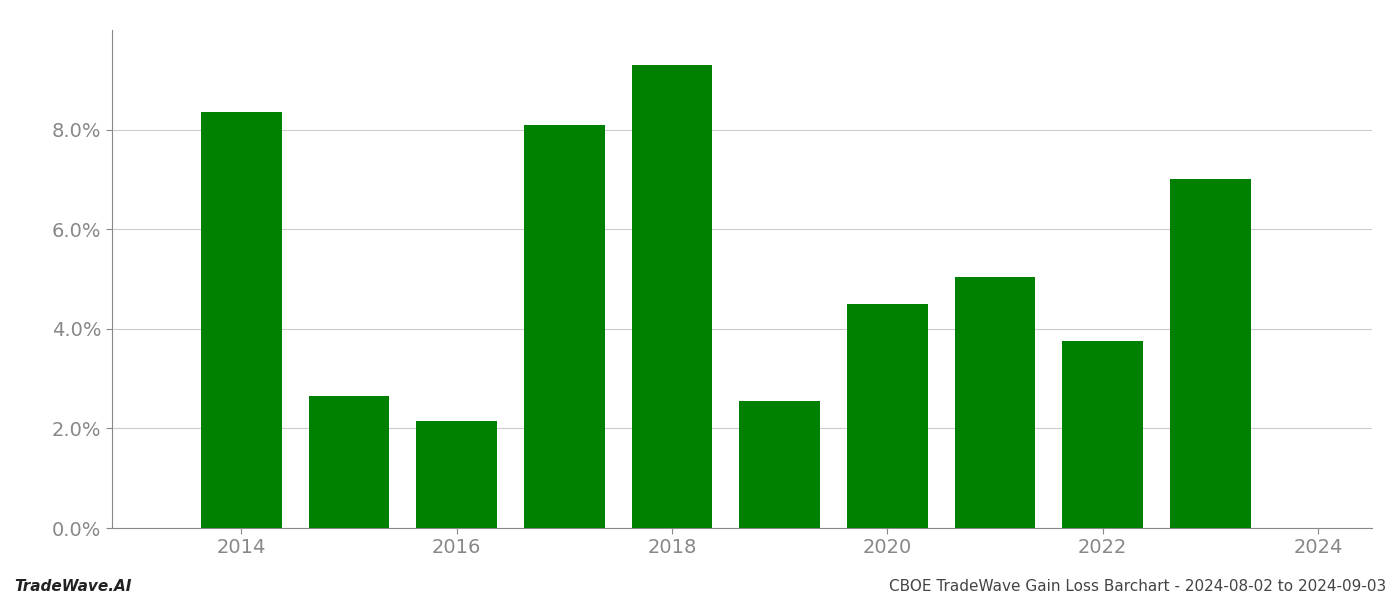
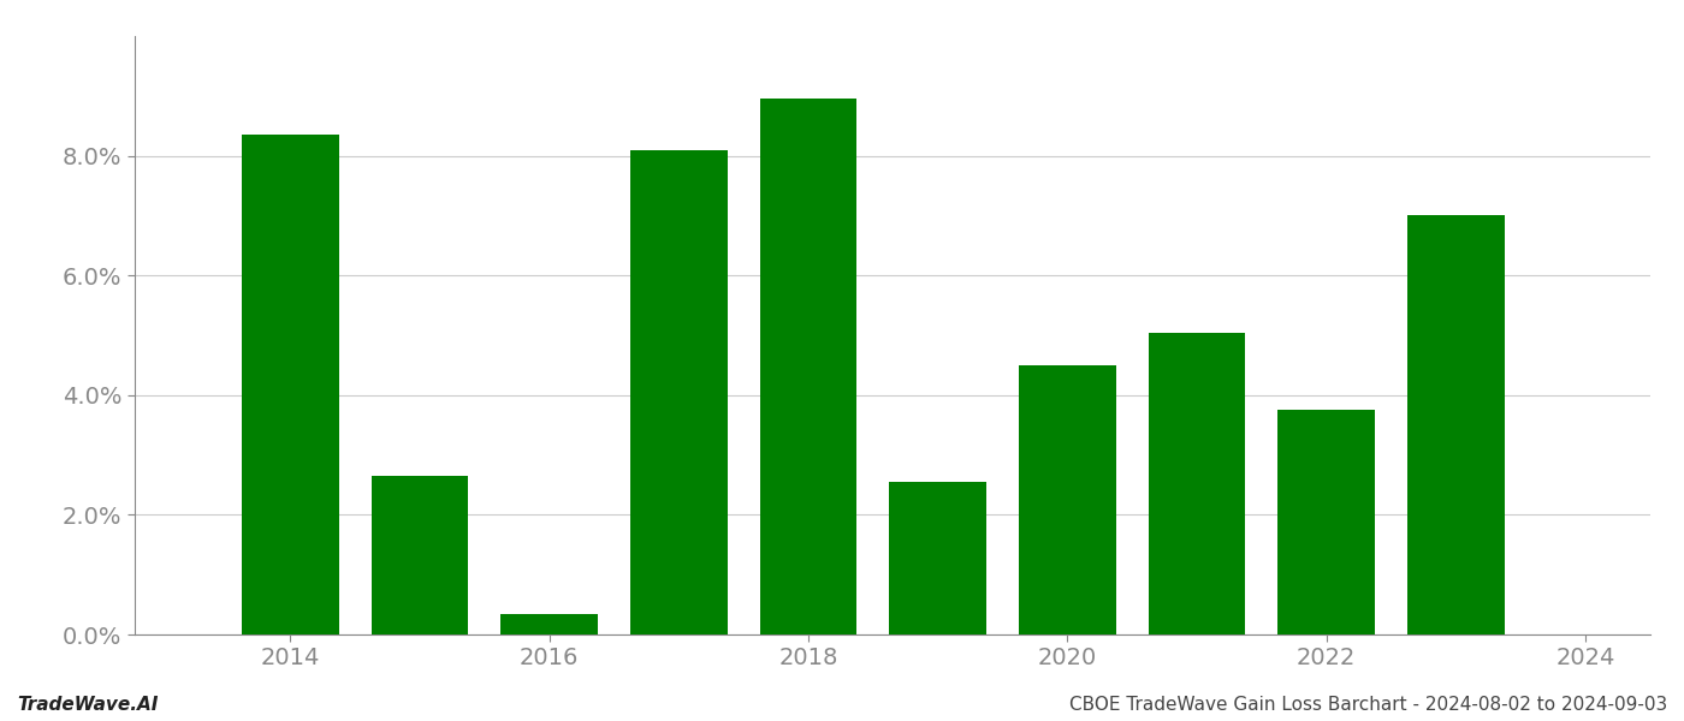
2016: 2.15% -> 0.35%
2018: 9.30% -> 8.95%
